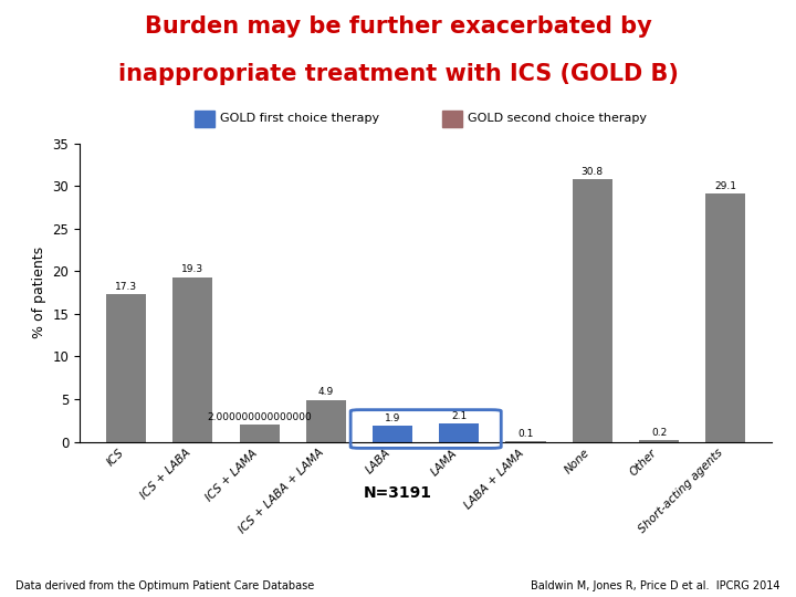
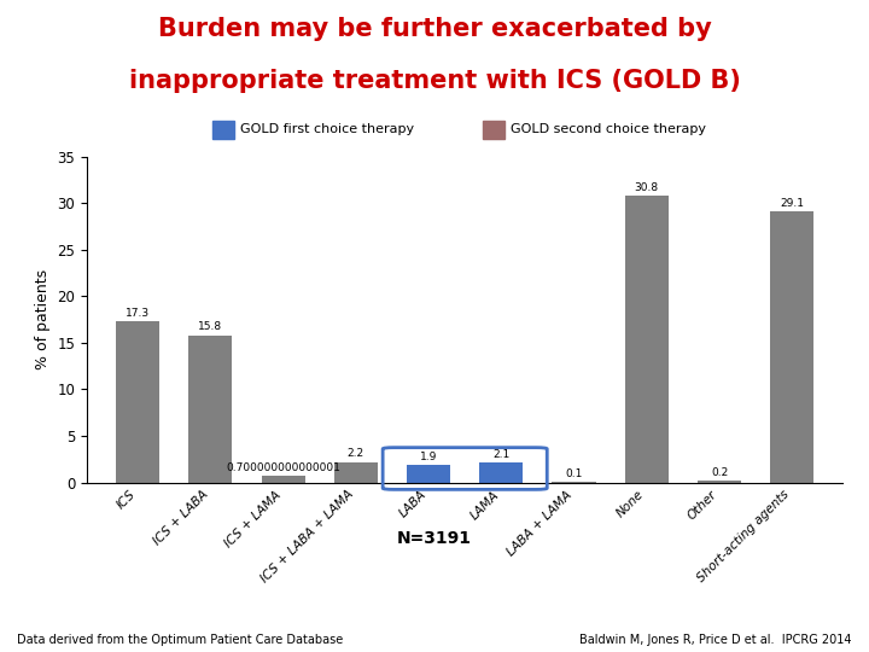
ICS + LABA: 19.3 -> 15.8
ICS + LAMA: 2.000000000000000 -> 0.700000000000001
ICS + LABA + LAMA: 4.9 -> 2.2
